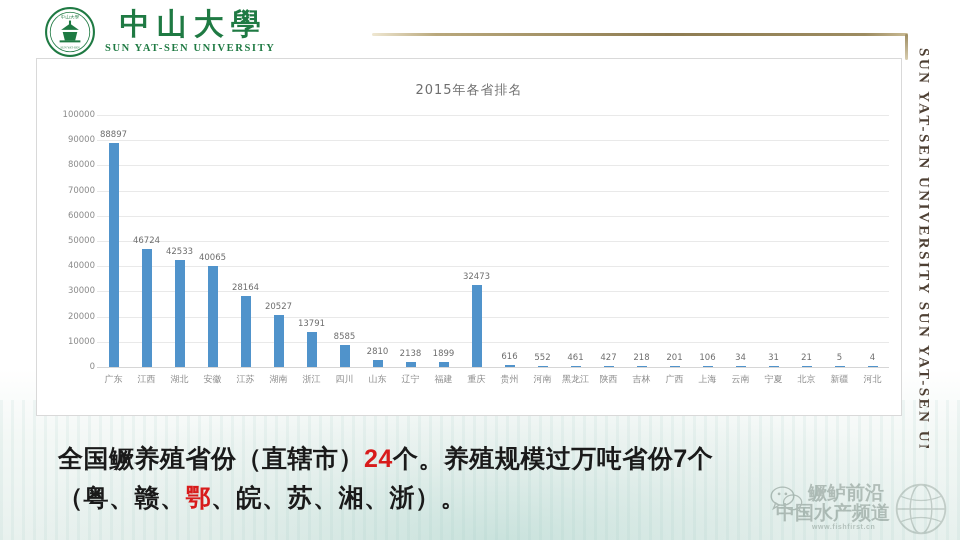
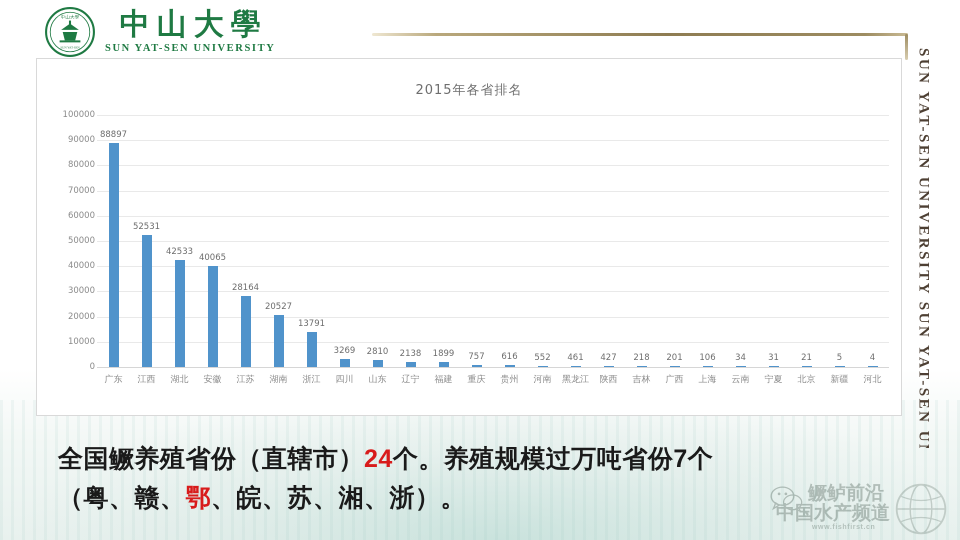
江西: 46724 -> 52531
四川: 8585 -> 3269
重庆: 32473 -> 757
